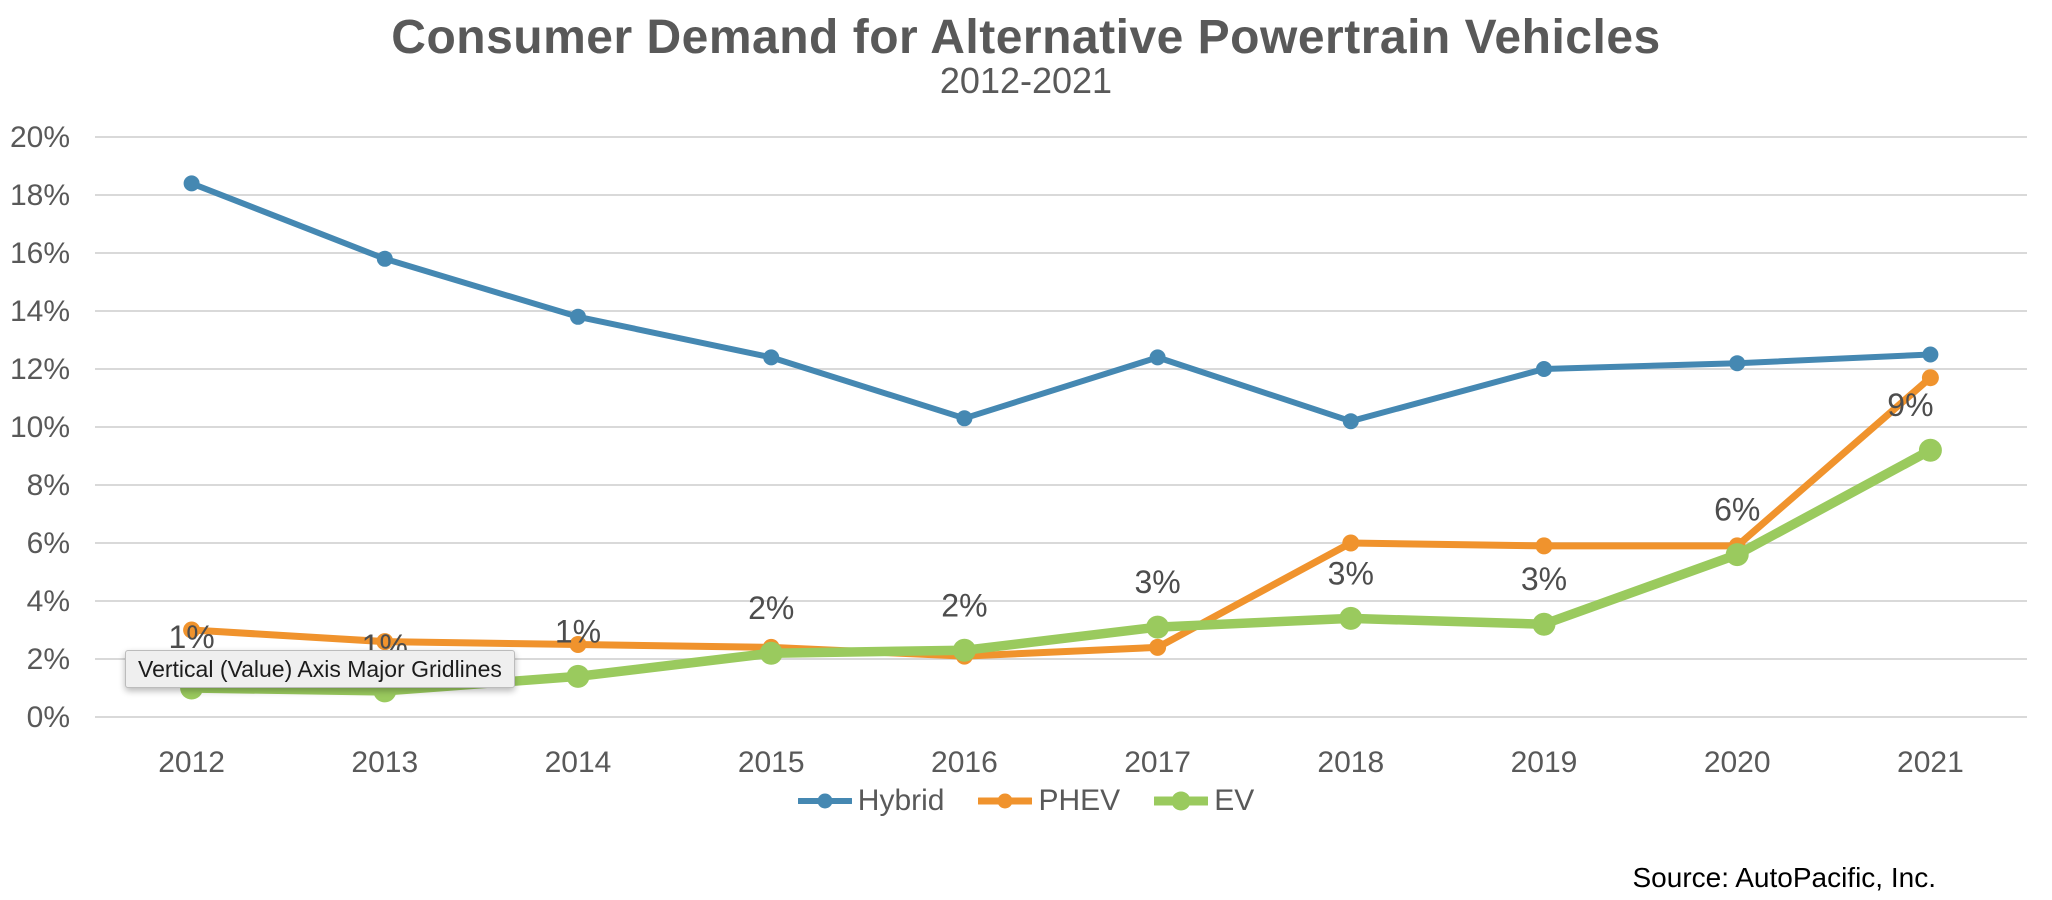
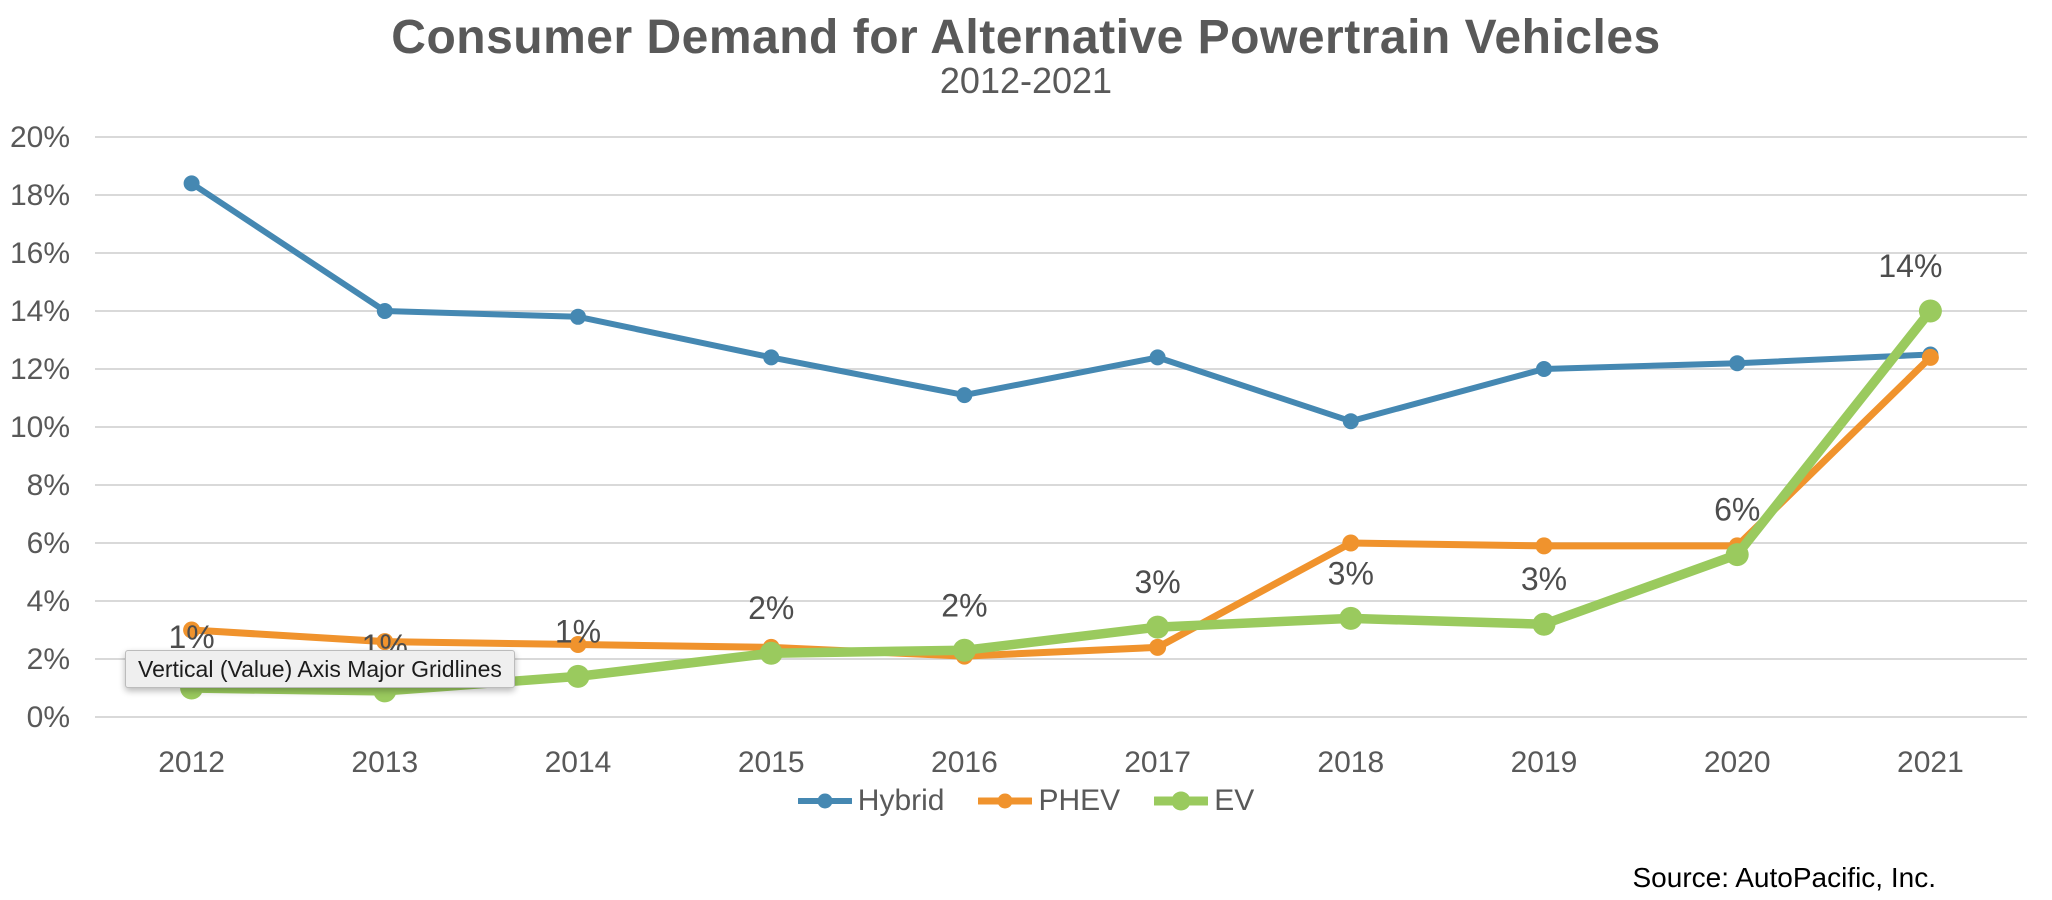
Hybrid/2013: 15.8% -> 14.0%
Hybrid/2016: 10.3% -> 11.1%
PHEV/2021: 11.7% -> 12.4%
EV/2021: 9% -> 14%
